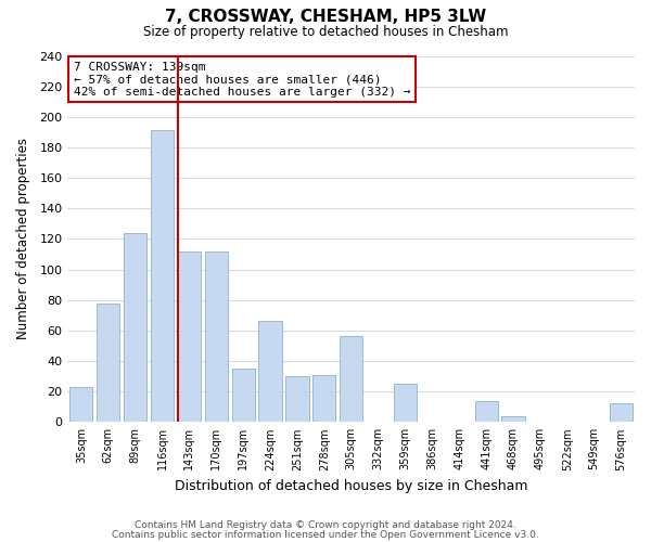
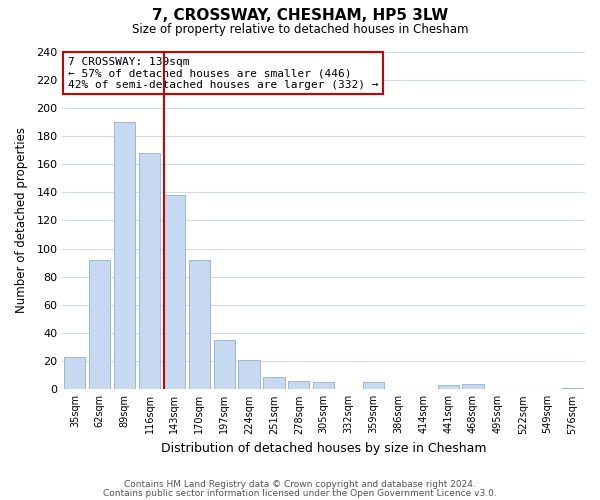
62sqm: 78 -> 92
89sqm: 124 -> 190
116sqm: 191 -> 168
143sqm: 112 -> 138
170sqm: 112 -> 92
224sqm: 66 -> 21
251sqm: 30 -> 9
278sqm: 31 -> 6
305sqm: 56 -> 5
359sqm: 25 -> 5
441sqm: 14 -> 3
576sqm: 12 -> 1
